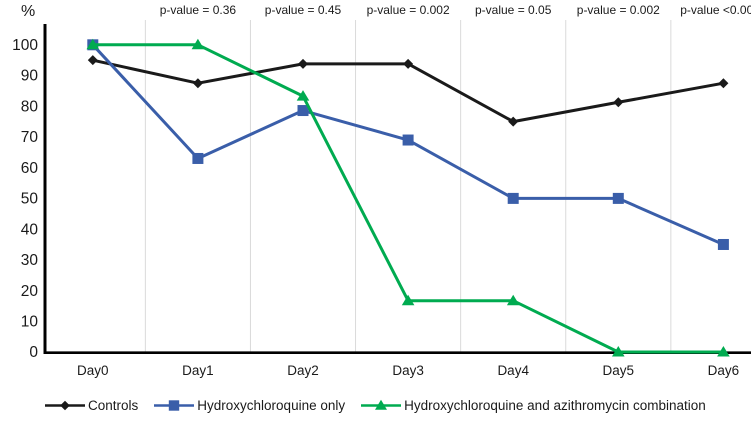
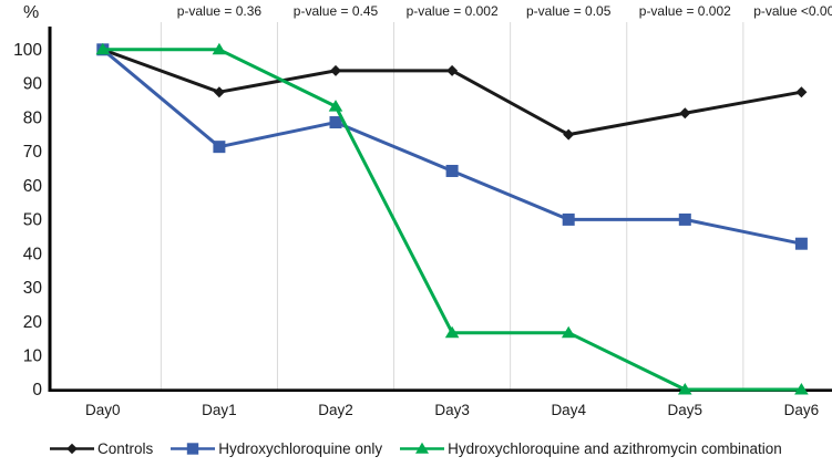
Controls/Day0: 95 -> 100
Hydroxychloroquine only/Day1: 63 -> 71
Hydroxychloroquine only/Day3: 69 -> 64
Hydroxychloroquine only/Day6: 35 -> 43
